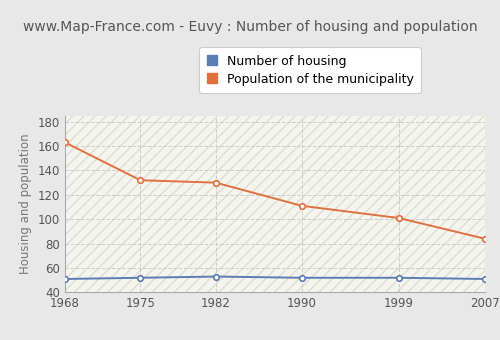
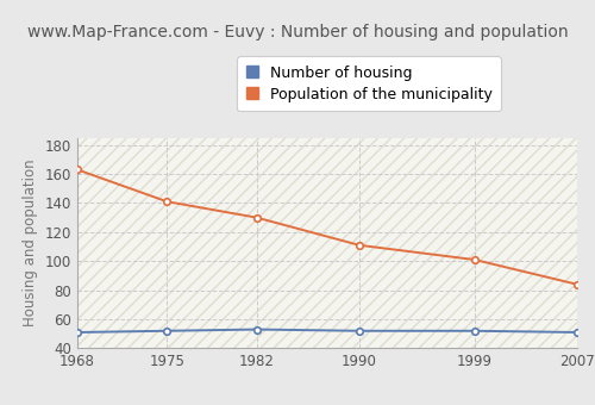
Population of the municipality/1975: 132 -> 141
